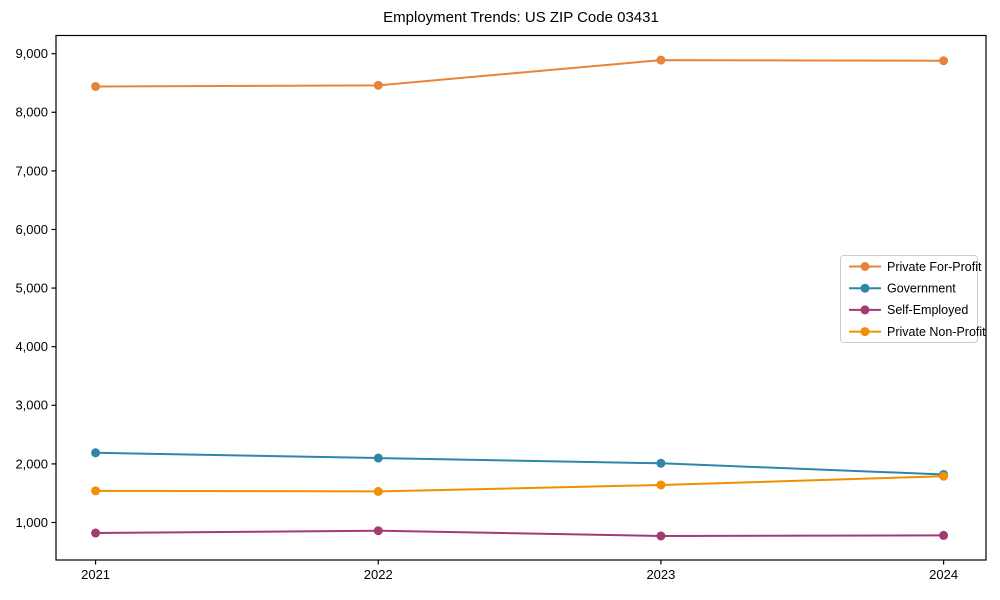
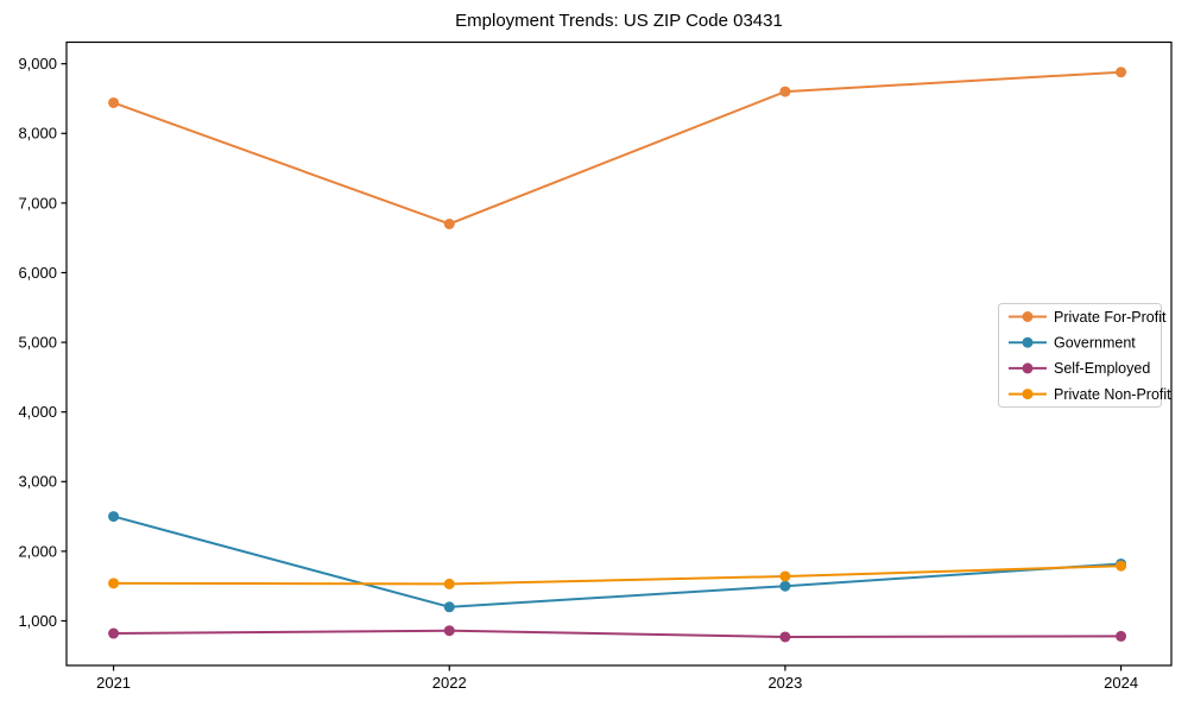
Government/2021: 2200 -> 2500
Private For-Profit/2022: 8500 -> 6700
Government/2022: 2100 -> 1200
Private For-Profit/2023: 8900 -> 8600
Government/2023: 2000 -> 1500
